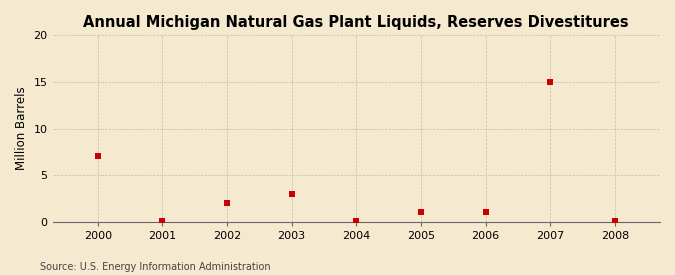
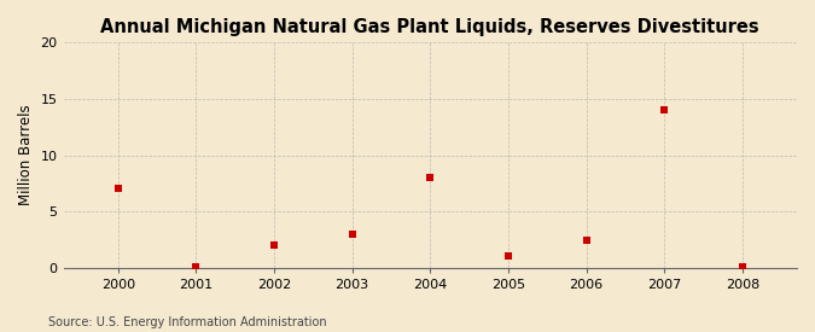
2004: 0.1 -> 8.0
2006: 1.0 -> 2.4
2007: 15.0 -> 14.0
